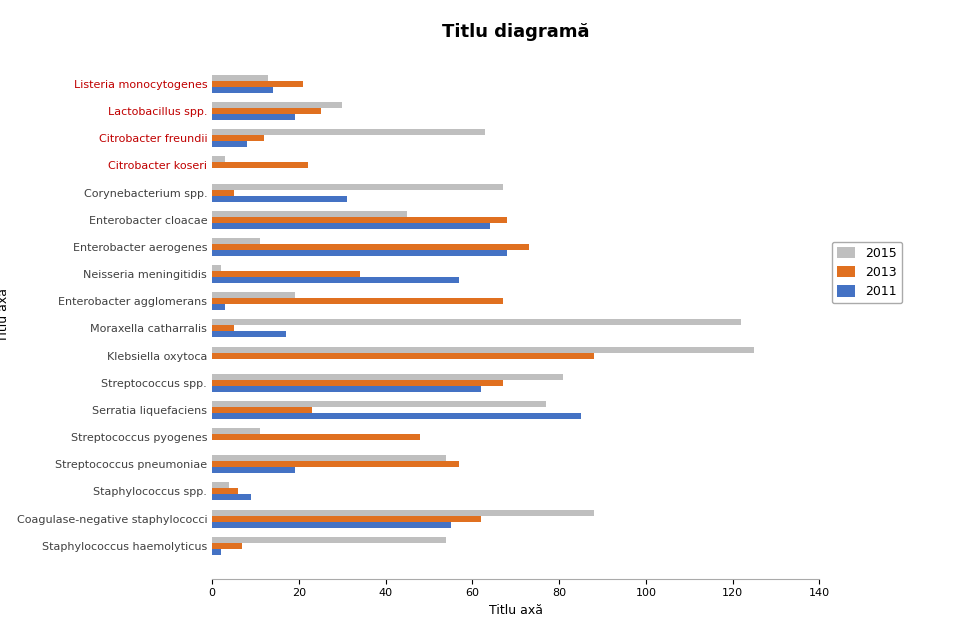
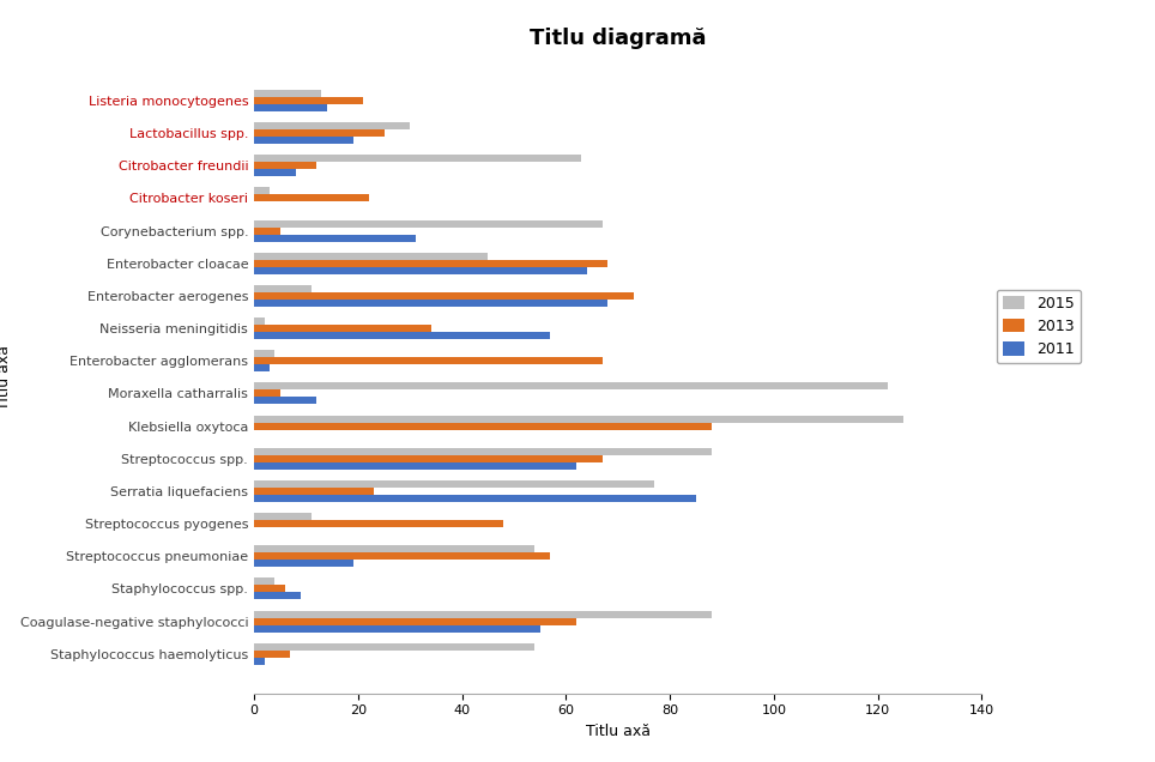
2015/Enterobacter agglomerans: 19 -> 4
2011/Moraxella catharralis: 17 -> 12
2015/Streptococcus spp.: 81 -> 88
